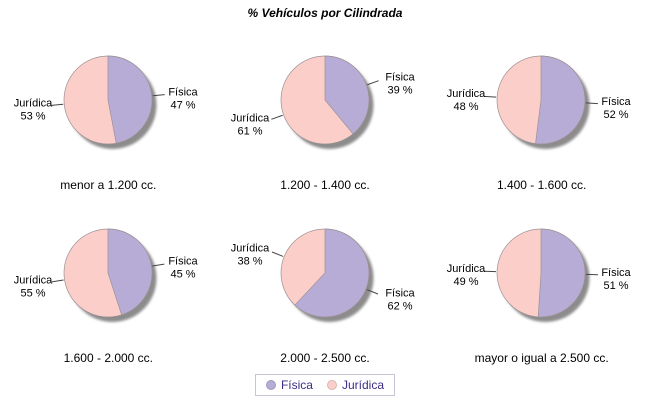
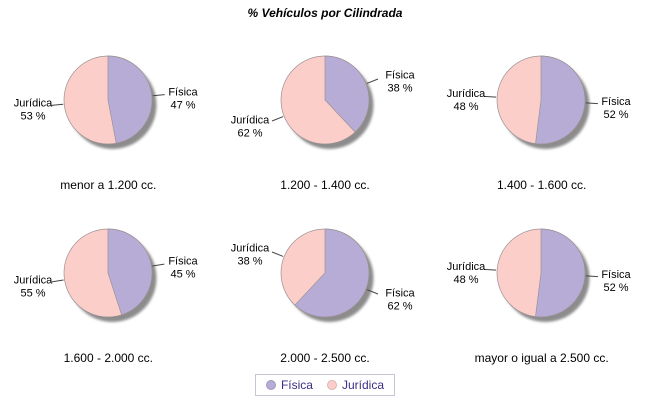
1.200 - 1.400 cc./Física: 39 -> 38
1.200 - 1.400 cc./Jurídica: 61 -> 62
mayor o igual a 2.500 cc./Física: 51 -> 52
mayor o igual a 2.500 cc./Jurídica: 49 -> 48
